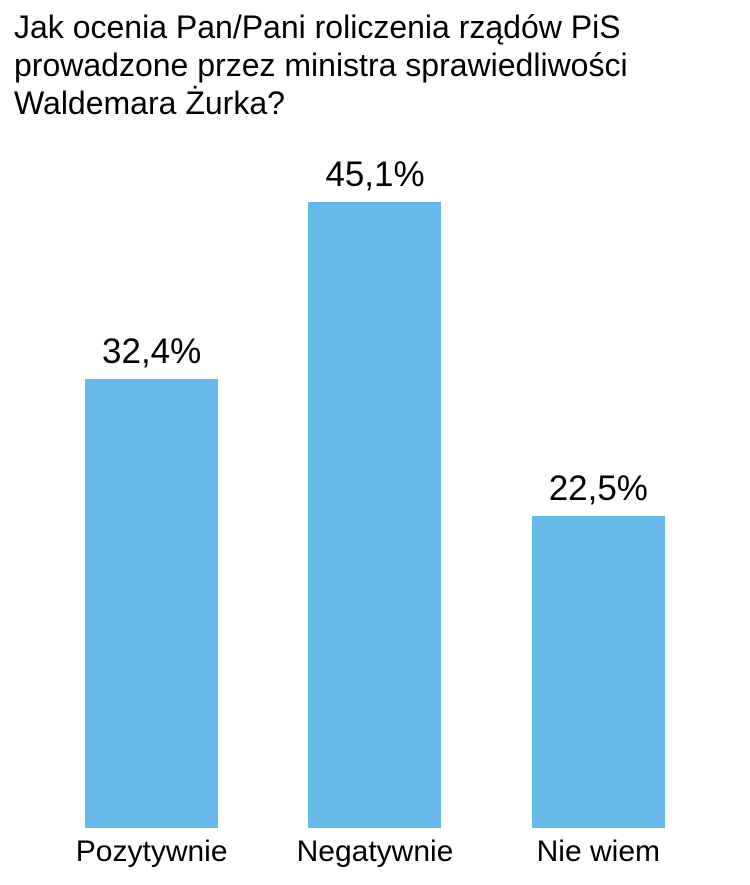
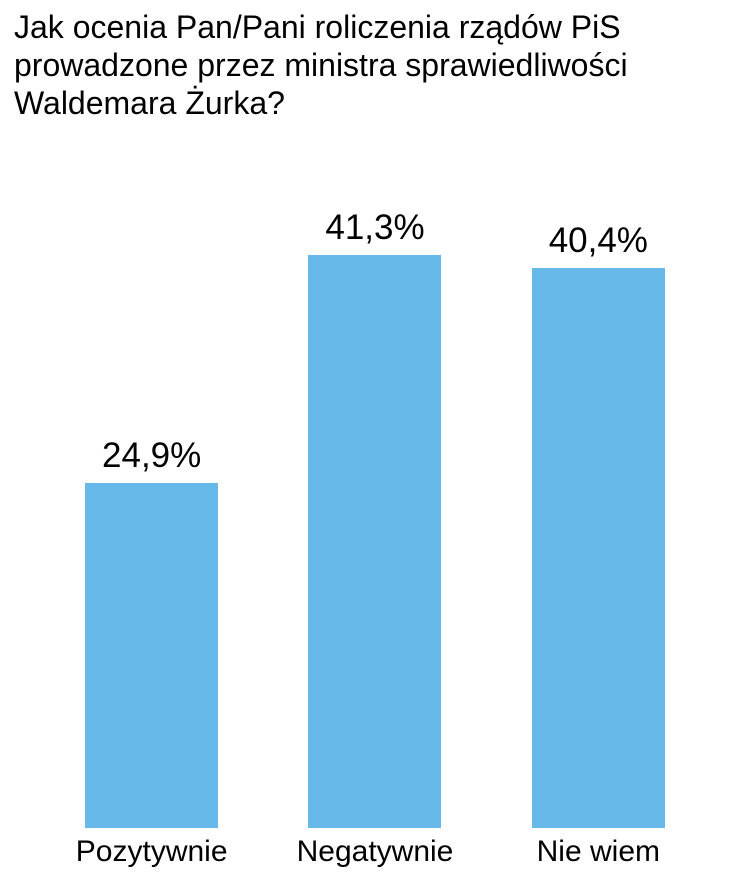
Pozytywnie: 32,4% -> 24,9%
Negatywnie: 45,1% -> 41,3%
Nie wiem: 22,5% -> 40,4%
